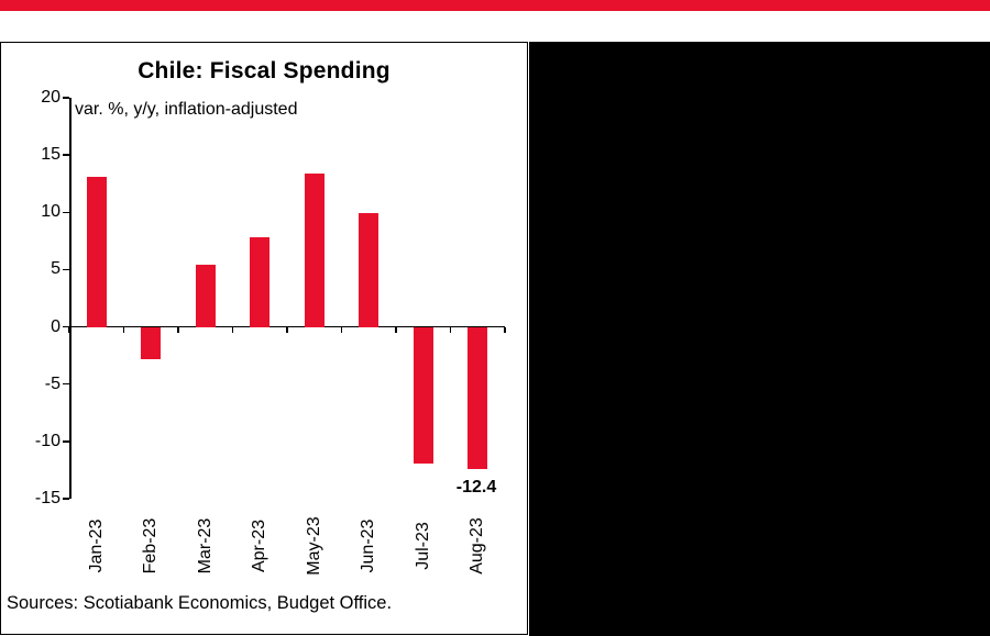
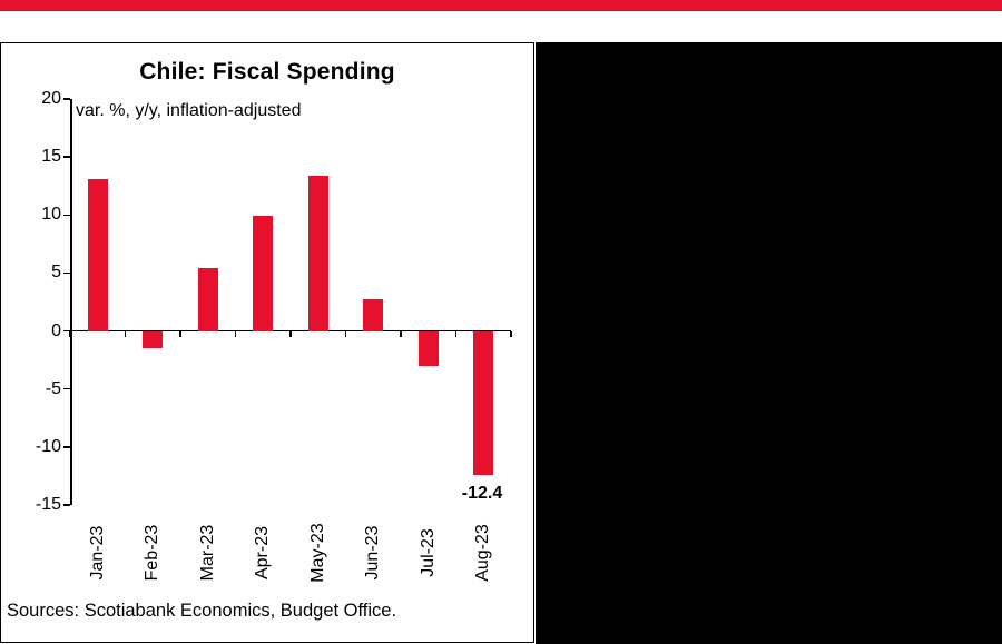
Feb-23: -2.8 -> -1.5
Apr-23: 7.8 -> 9.9
Jun-23: 9.9 -> 2.7
Jul-23: -11.9 -> -3.0
